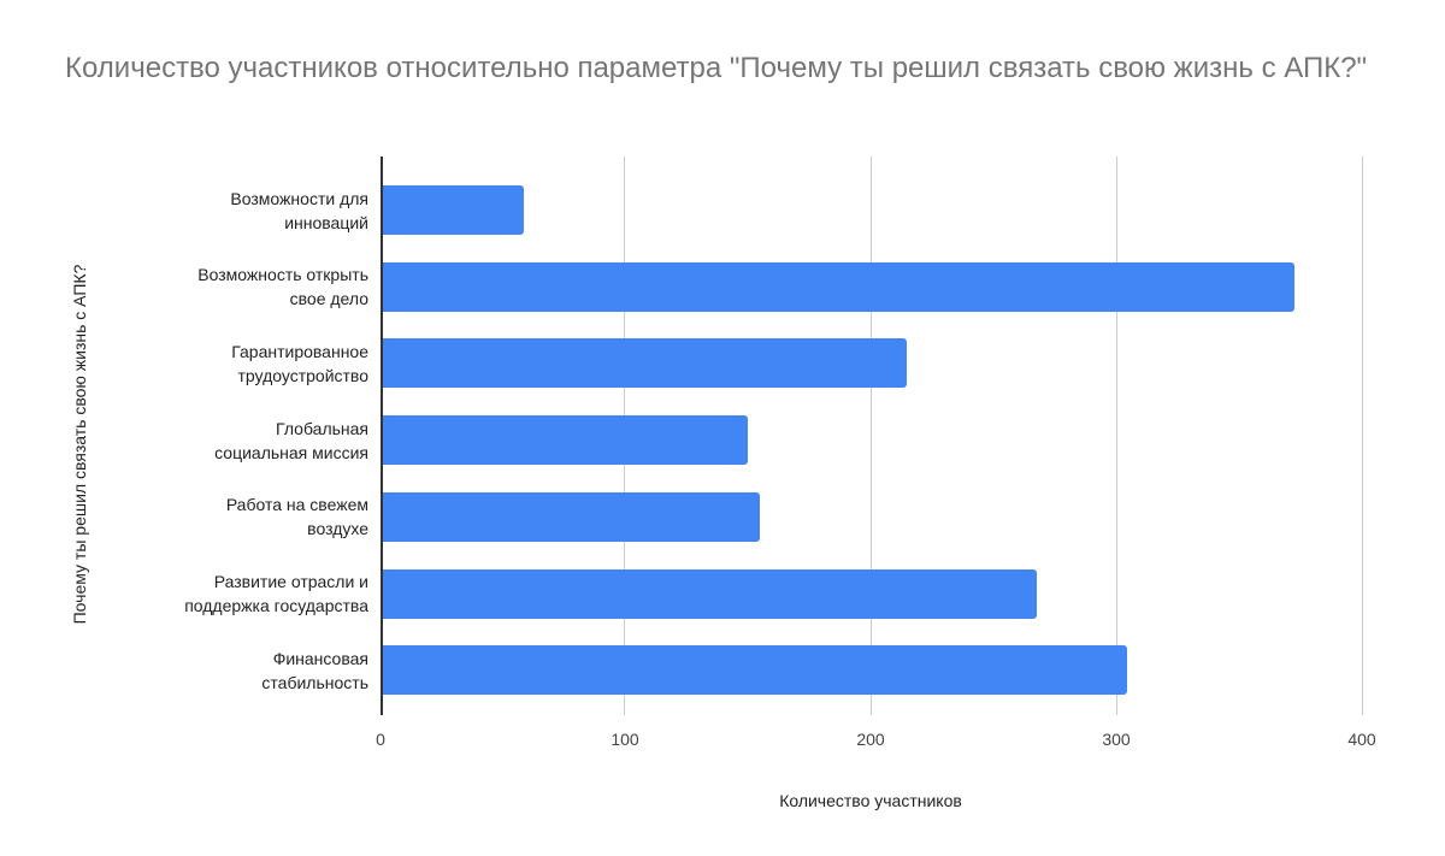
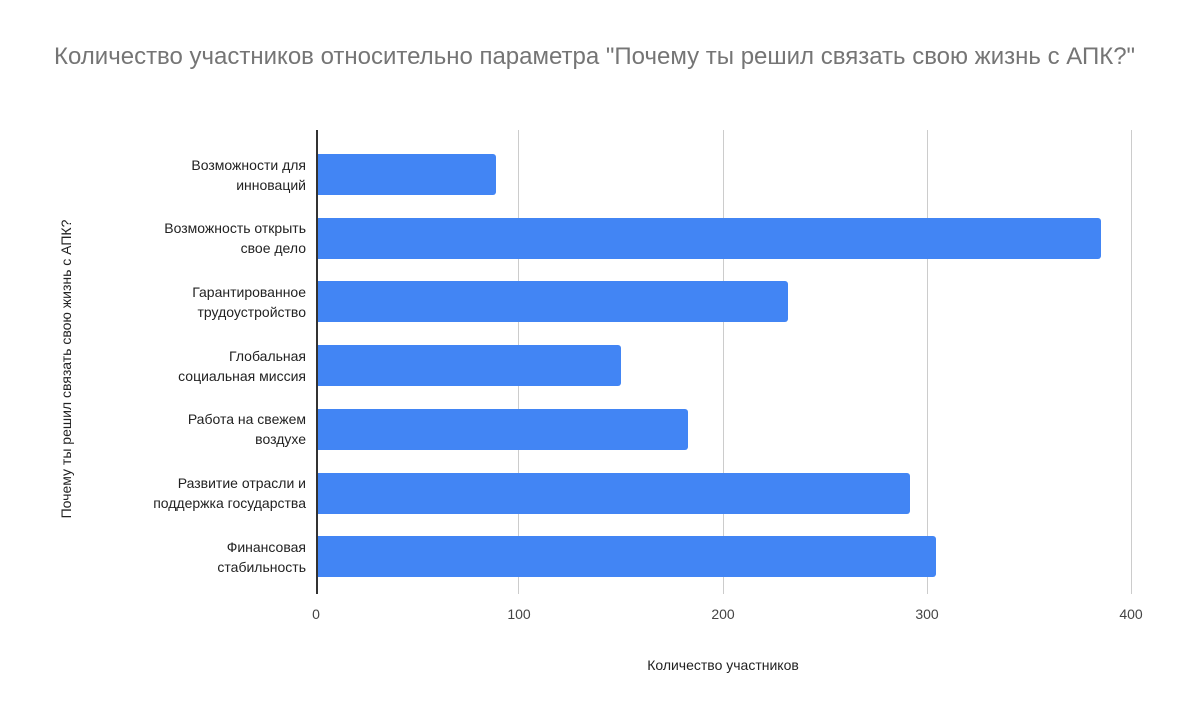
Возможности для инноваций: 58 -> 88
Возможность открыть свое дело: 372 -> 385
Гарантированное трудоустройство: 214 -> 231
Работа на свежем воздухе: 154 -> 182
Развитие отрасли и поддержка государства: 267 -> 291
